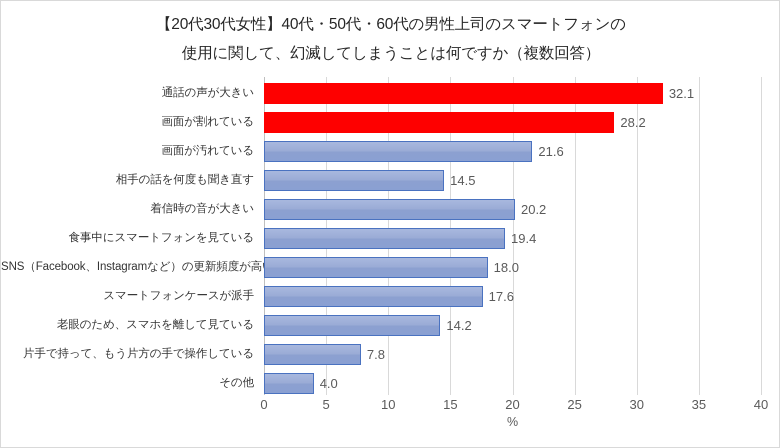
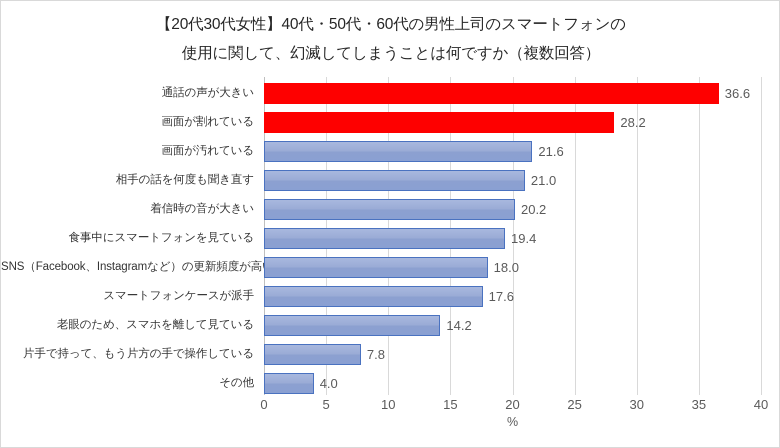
通話の声が大きい: 32.1 -> 36.6
相手の話を何度も聞き直す: 14.5 -> 21.0
